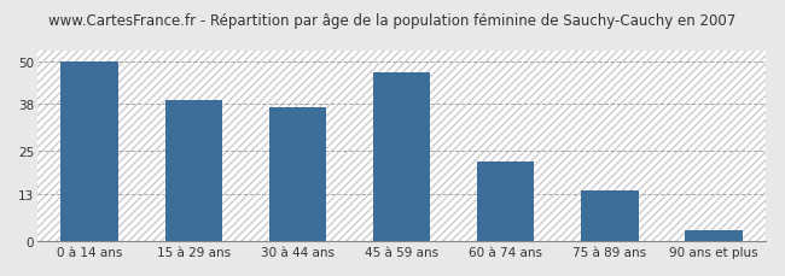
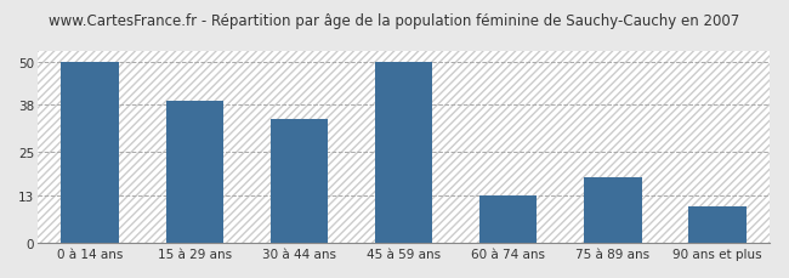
30 à 44 ans: 37 -> 34
45 à 59 ans: 47 -> 50
60 à 74 ans: 22 -> 13
75 à 89 ans: 14 -> 18
90 ans et plus: 3 -> 10
